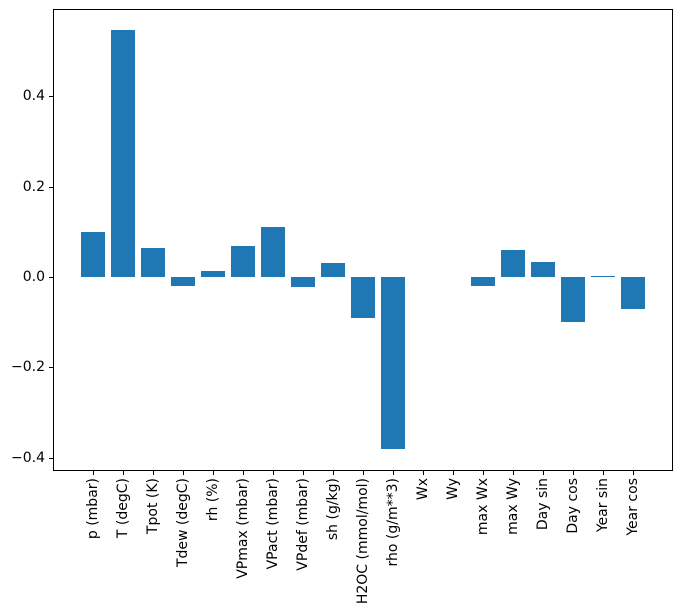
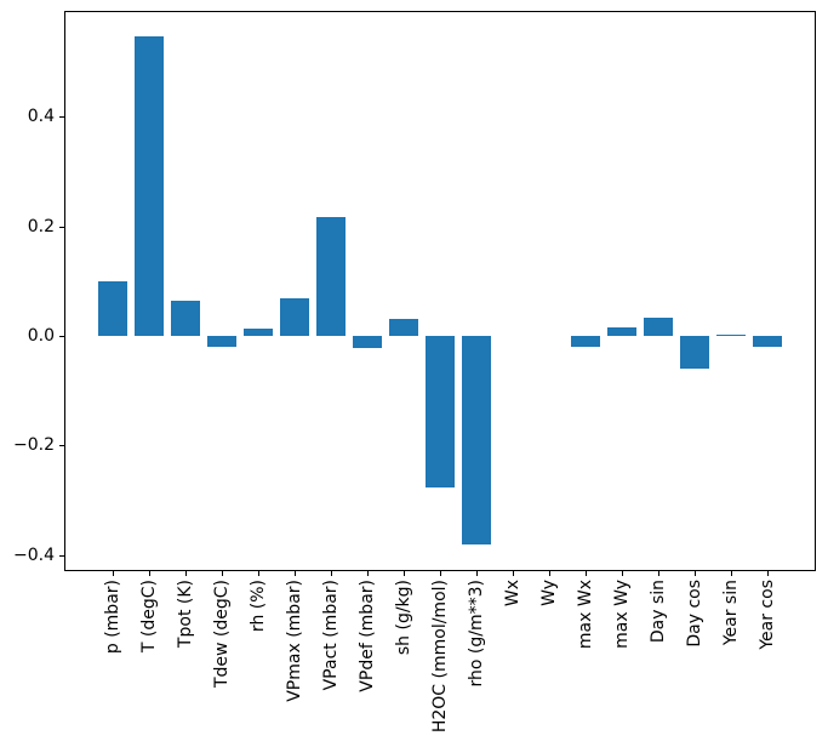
VPact (mbar): 0.11 -> 0.22
H2OC (mmol/mol): -0.09 -> -0.28
max Wy: 0.06 -> 0.02
Day cos: -0.10 -> -0.06
Year cos: -0.07 -> -0.02
